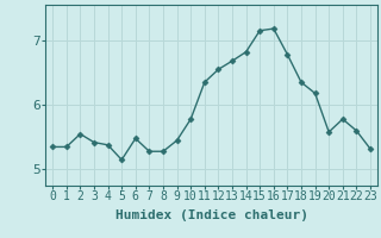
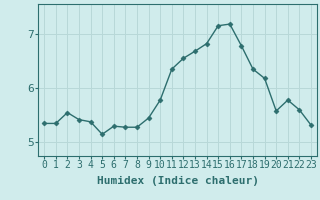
6: 5.48 -> 5.30
